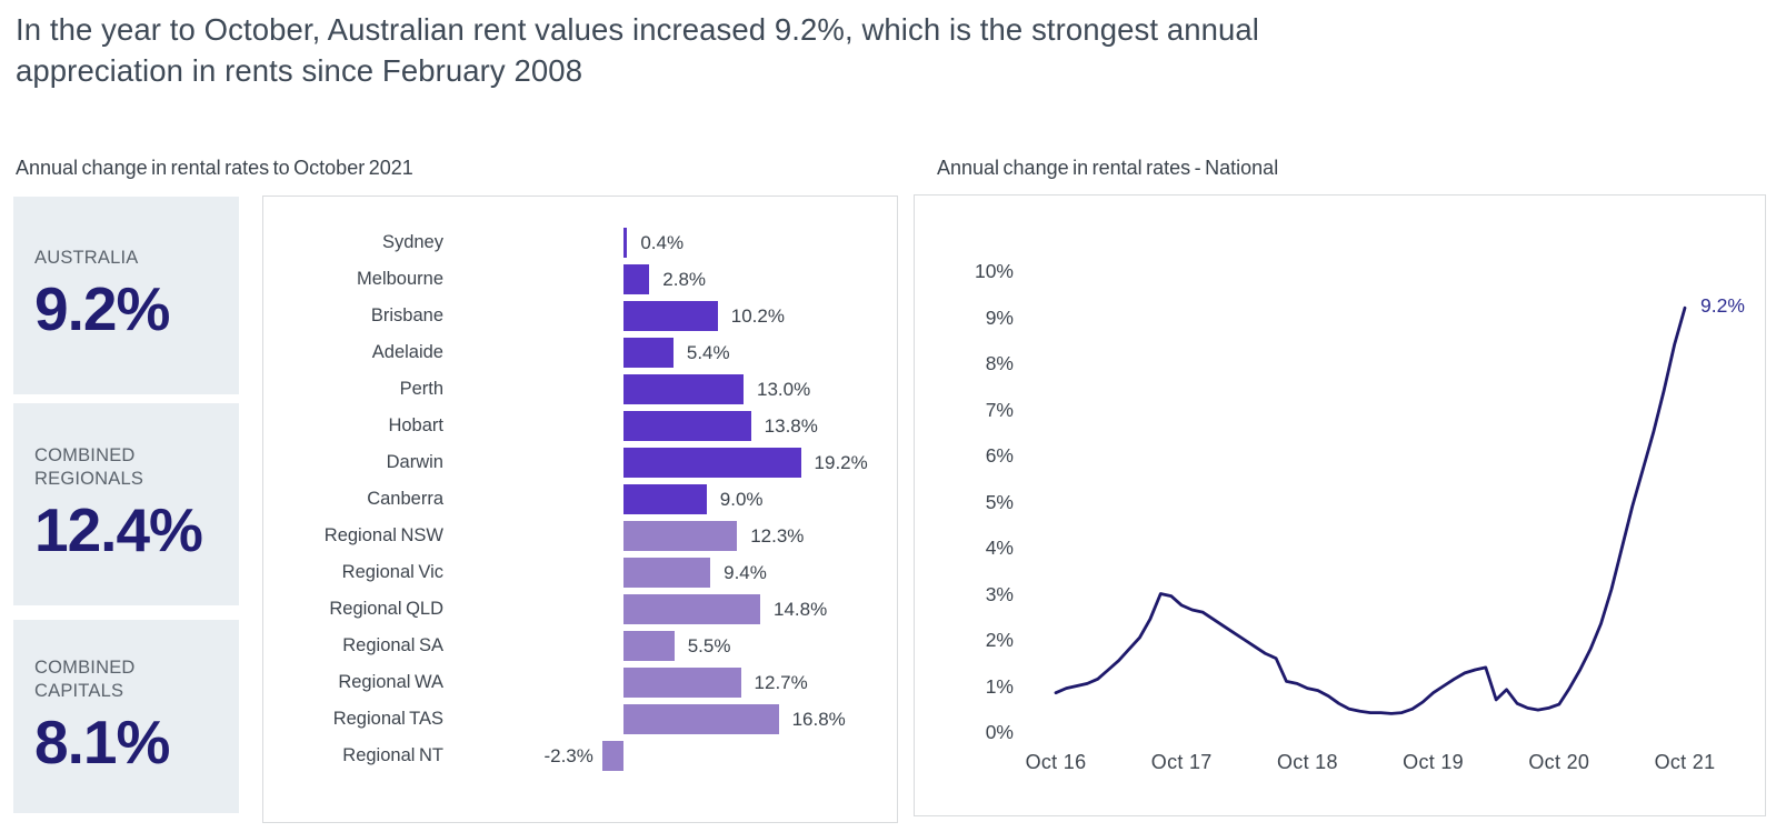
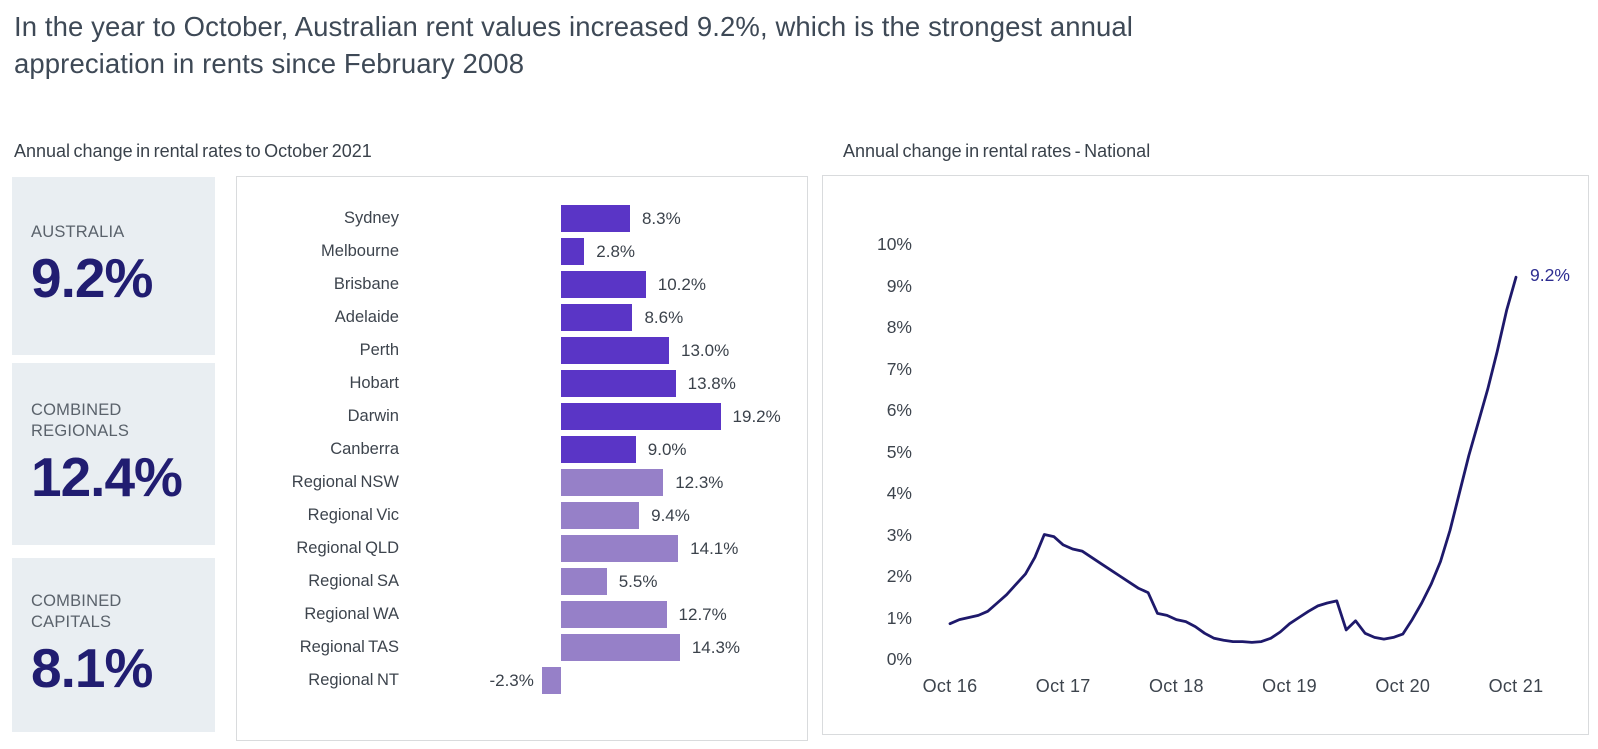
Annual change in rental rates to October 2021/Sydney: 0.4% -> 8.3%
Annual change in rental rates to October 2021/Adelaide: 5.4% -> 8.6%
Annual change in rental rates to October 2021/Regional QLD: 14.8% -> 14.1%
Annual change in rental rates to October 2021/Regional TAS: 16.8% -> 14.3%
